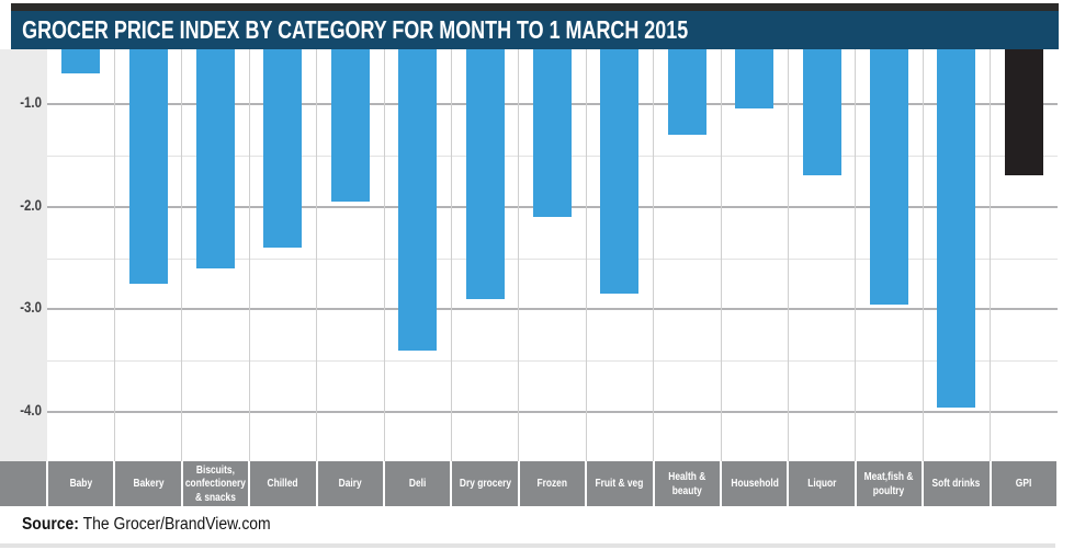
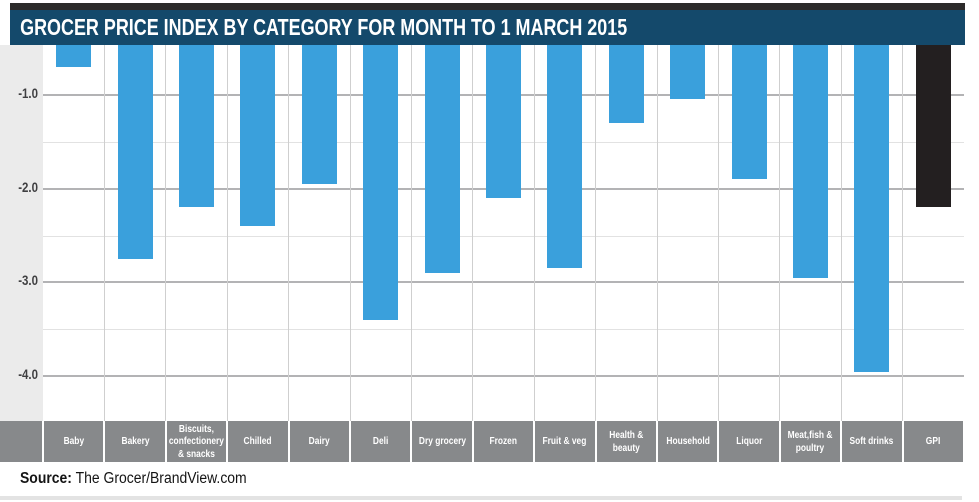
Biscuits, confectionery & snacks: -2.6 -> -2.2
Liquor: -1.7 -> -1.9
GPI: -1.7 -> -2.2
